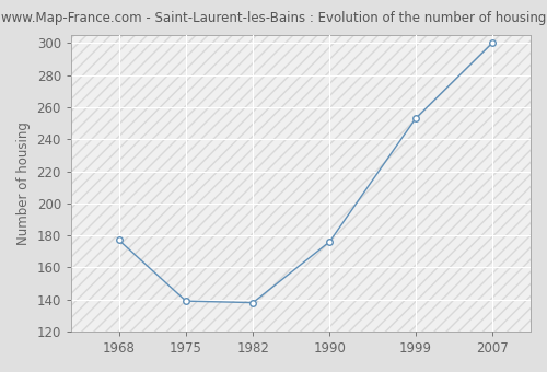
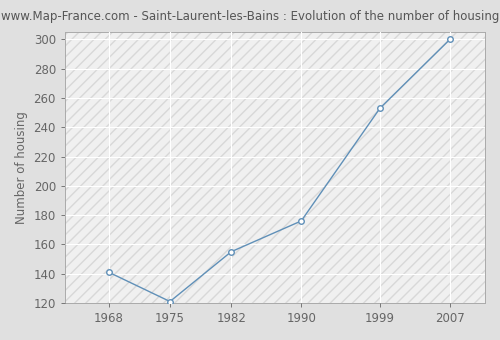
1968: 177 -> 141
1975: 139 -> 121
1982: 138 -> 155
